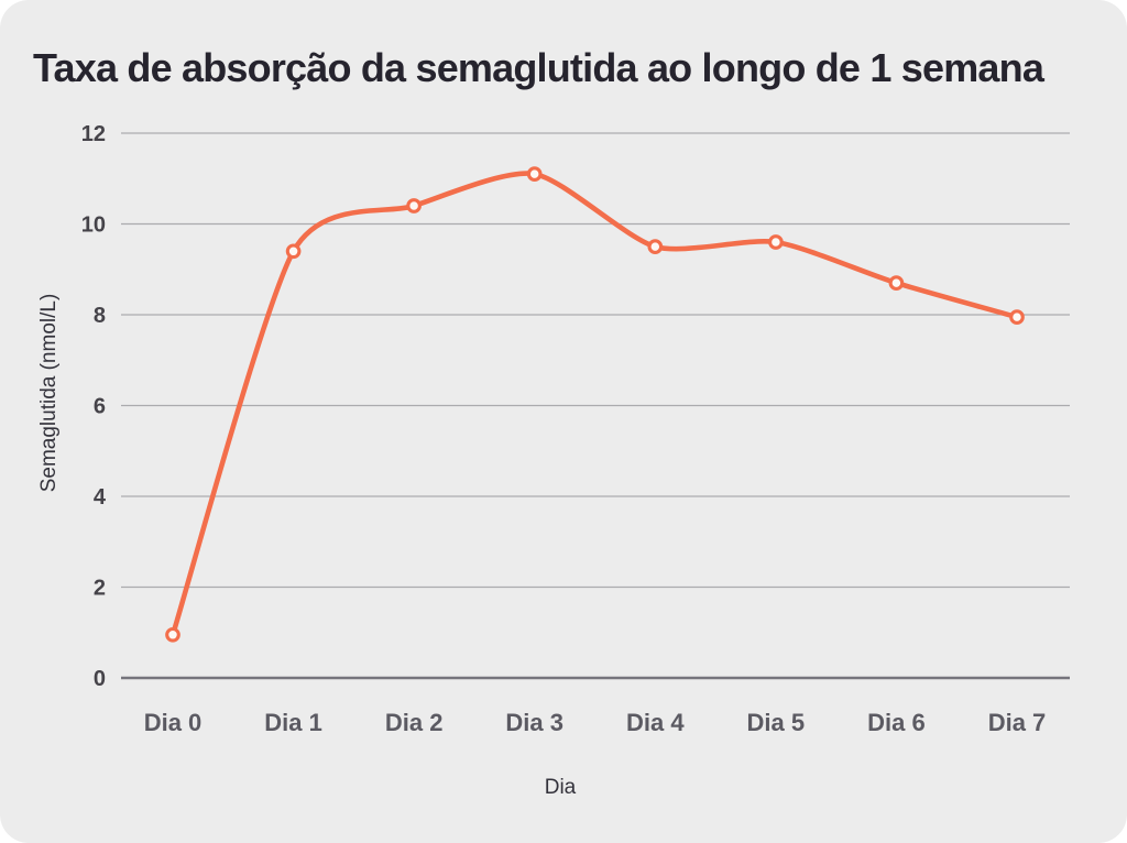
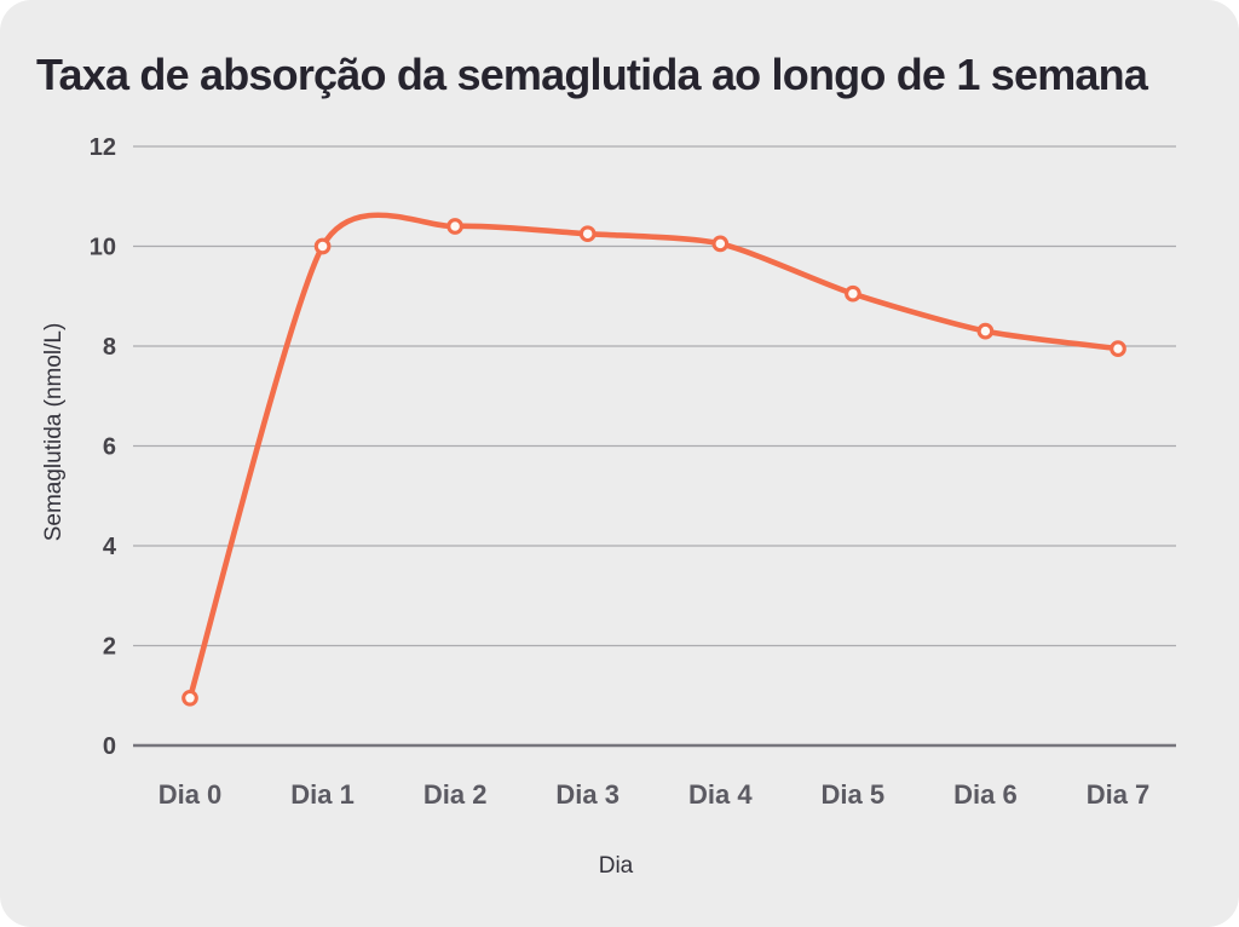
Dia 1: 9.4 -> 10.0
Dia 3: 11.1 -> 10.2
Dia 4: 9.5 -> 10.1
Dia 5: 9.6 -> 9.1
Dia 6: 8.7 -> 8.3
